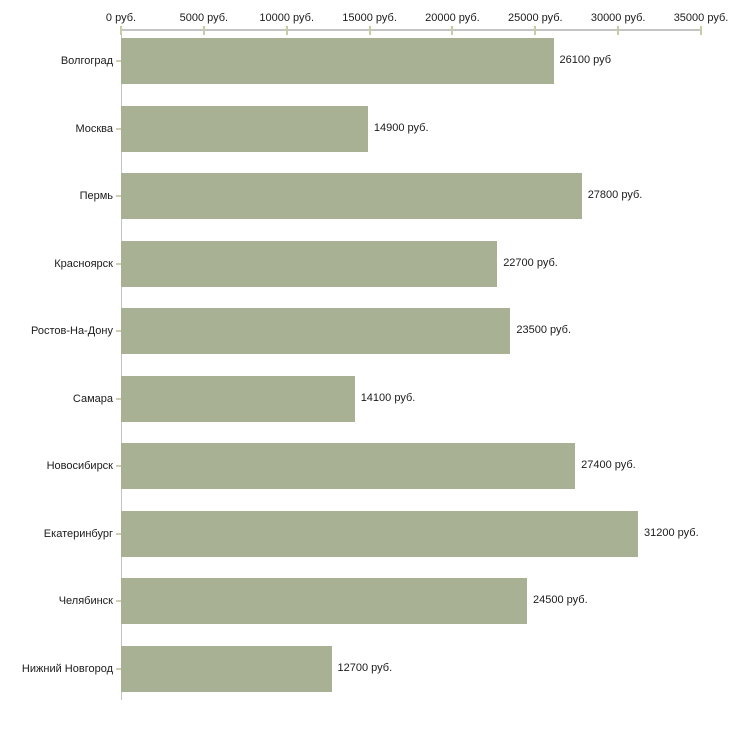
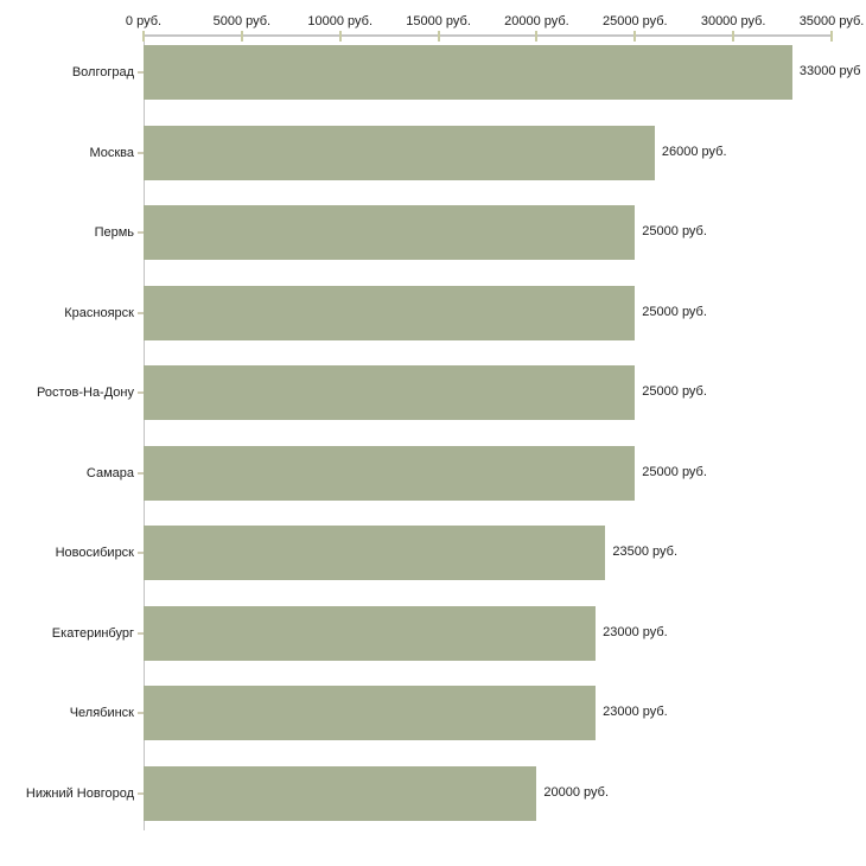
Волгоград: 26100 -> 33000
Москва: 14900 -> 26000
Пермь: 27800 -> 25000
Красноярск: 22700 -> 25000
Ростов-На-Дону: 23500 -> 25000
Самара: 14100 -> 25000
Новосибирск: 27400 -> 23500
Екатеринбург: 31200 -> 23000
Челябинск: 24500 -> 23000
Нижний Новгород: 12700 -> 20000
